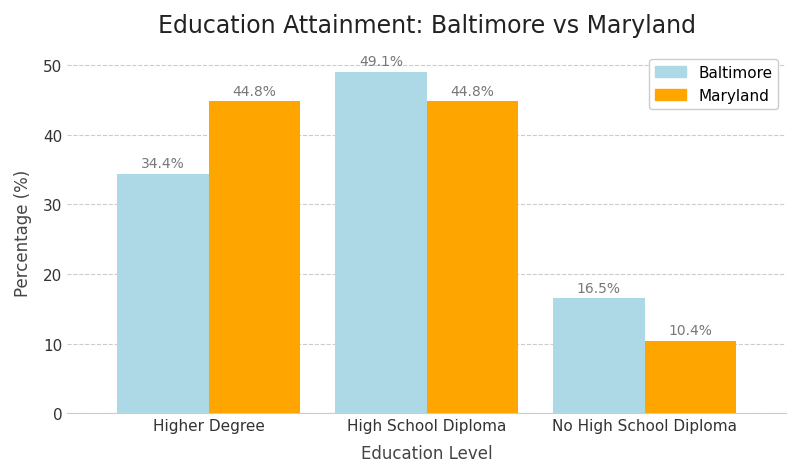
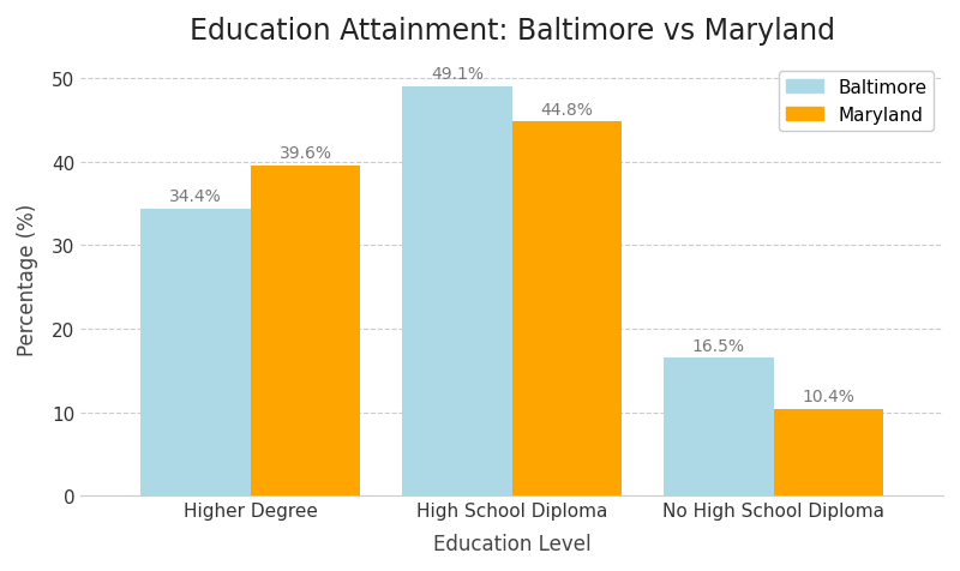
Maryland/Higher Degree: 44.8% -> 39.6%
